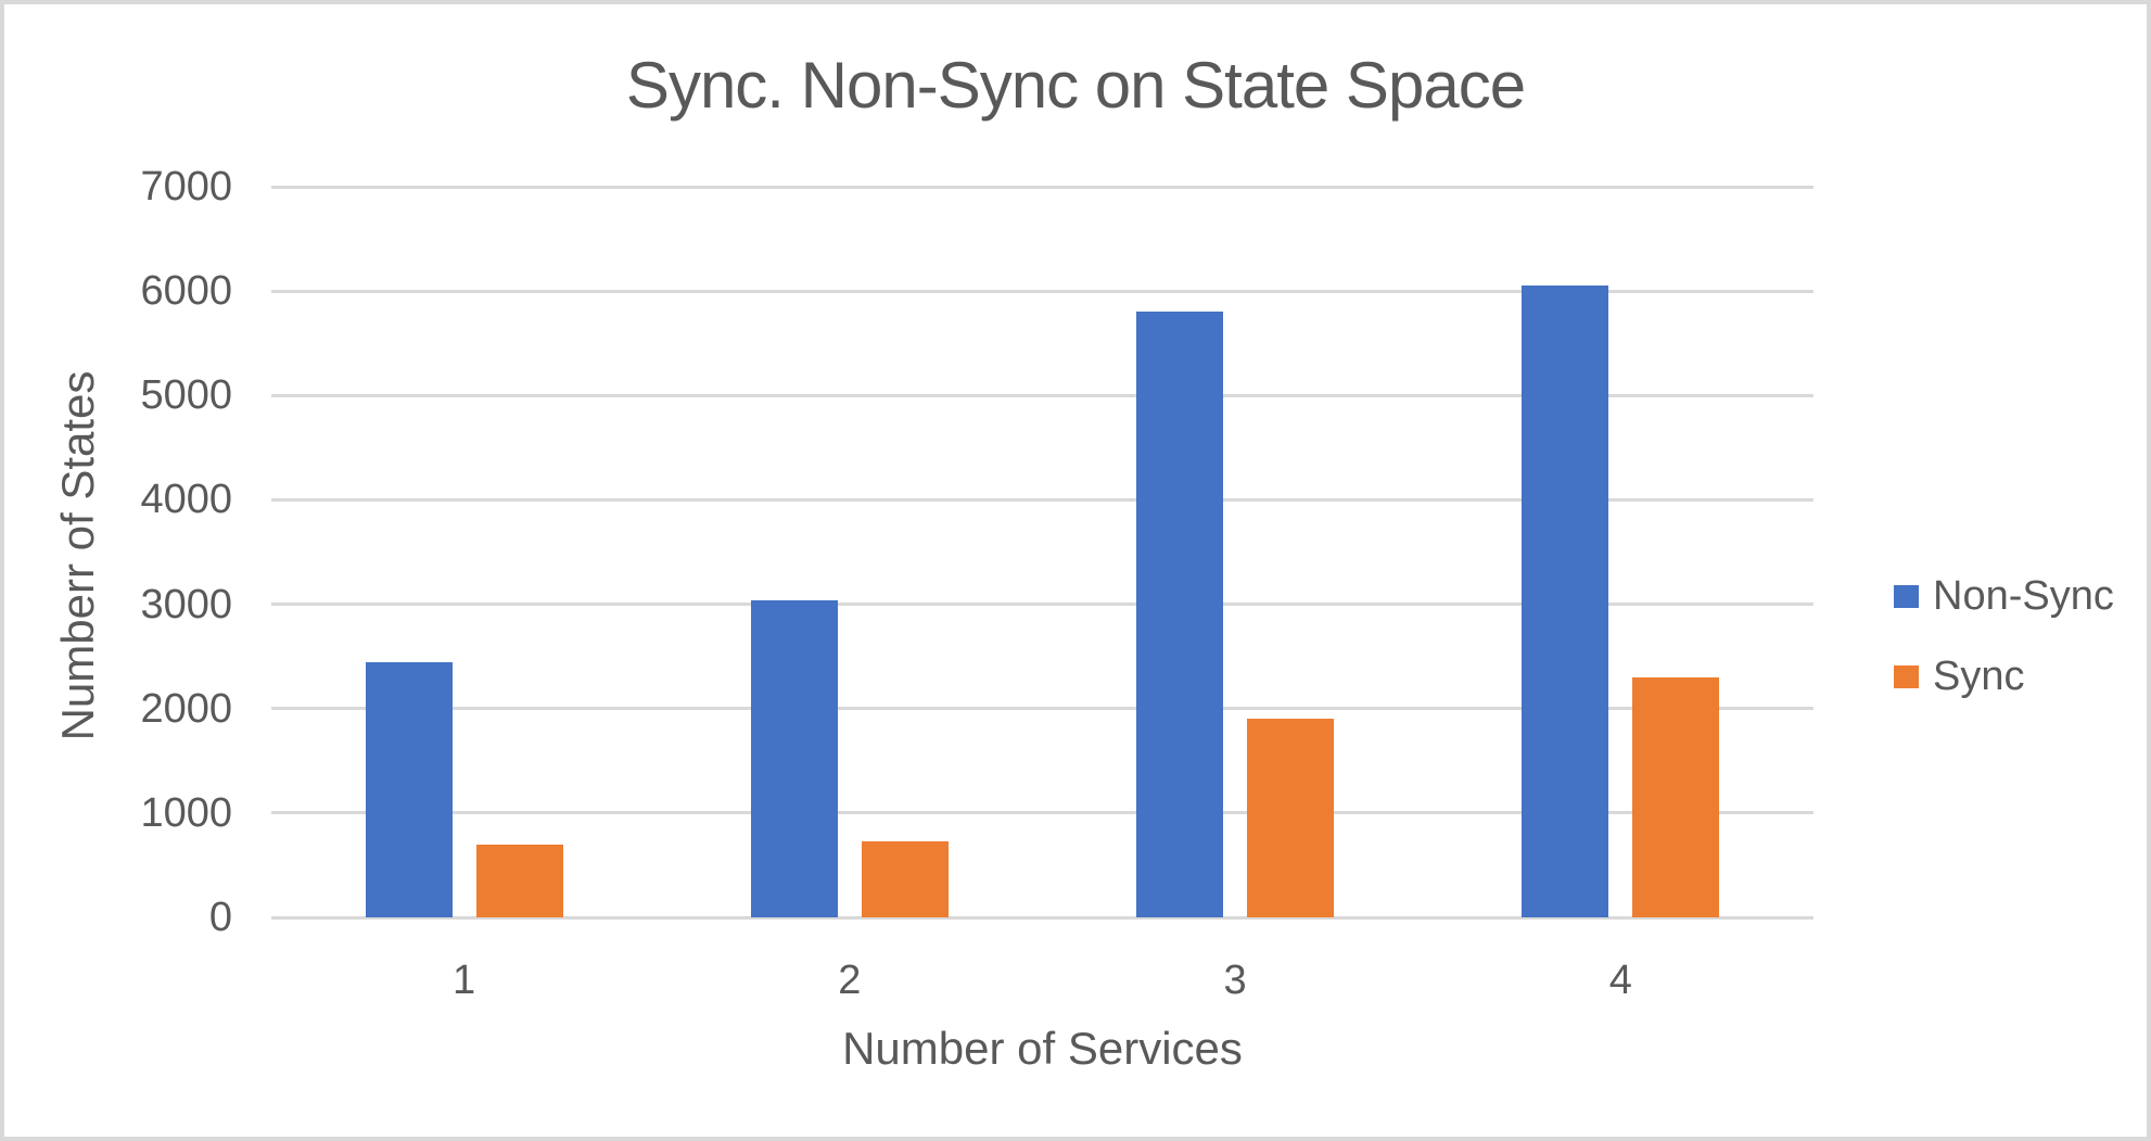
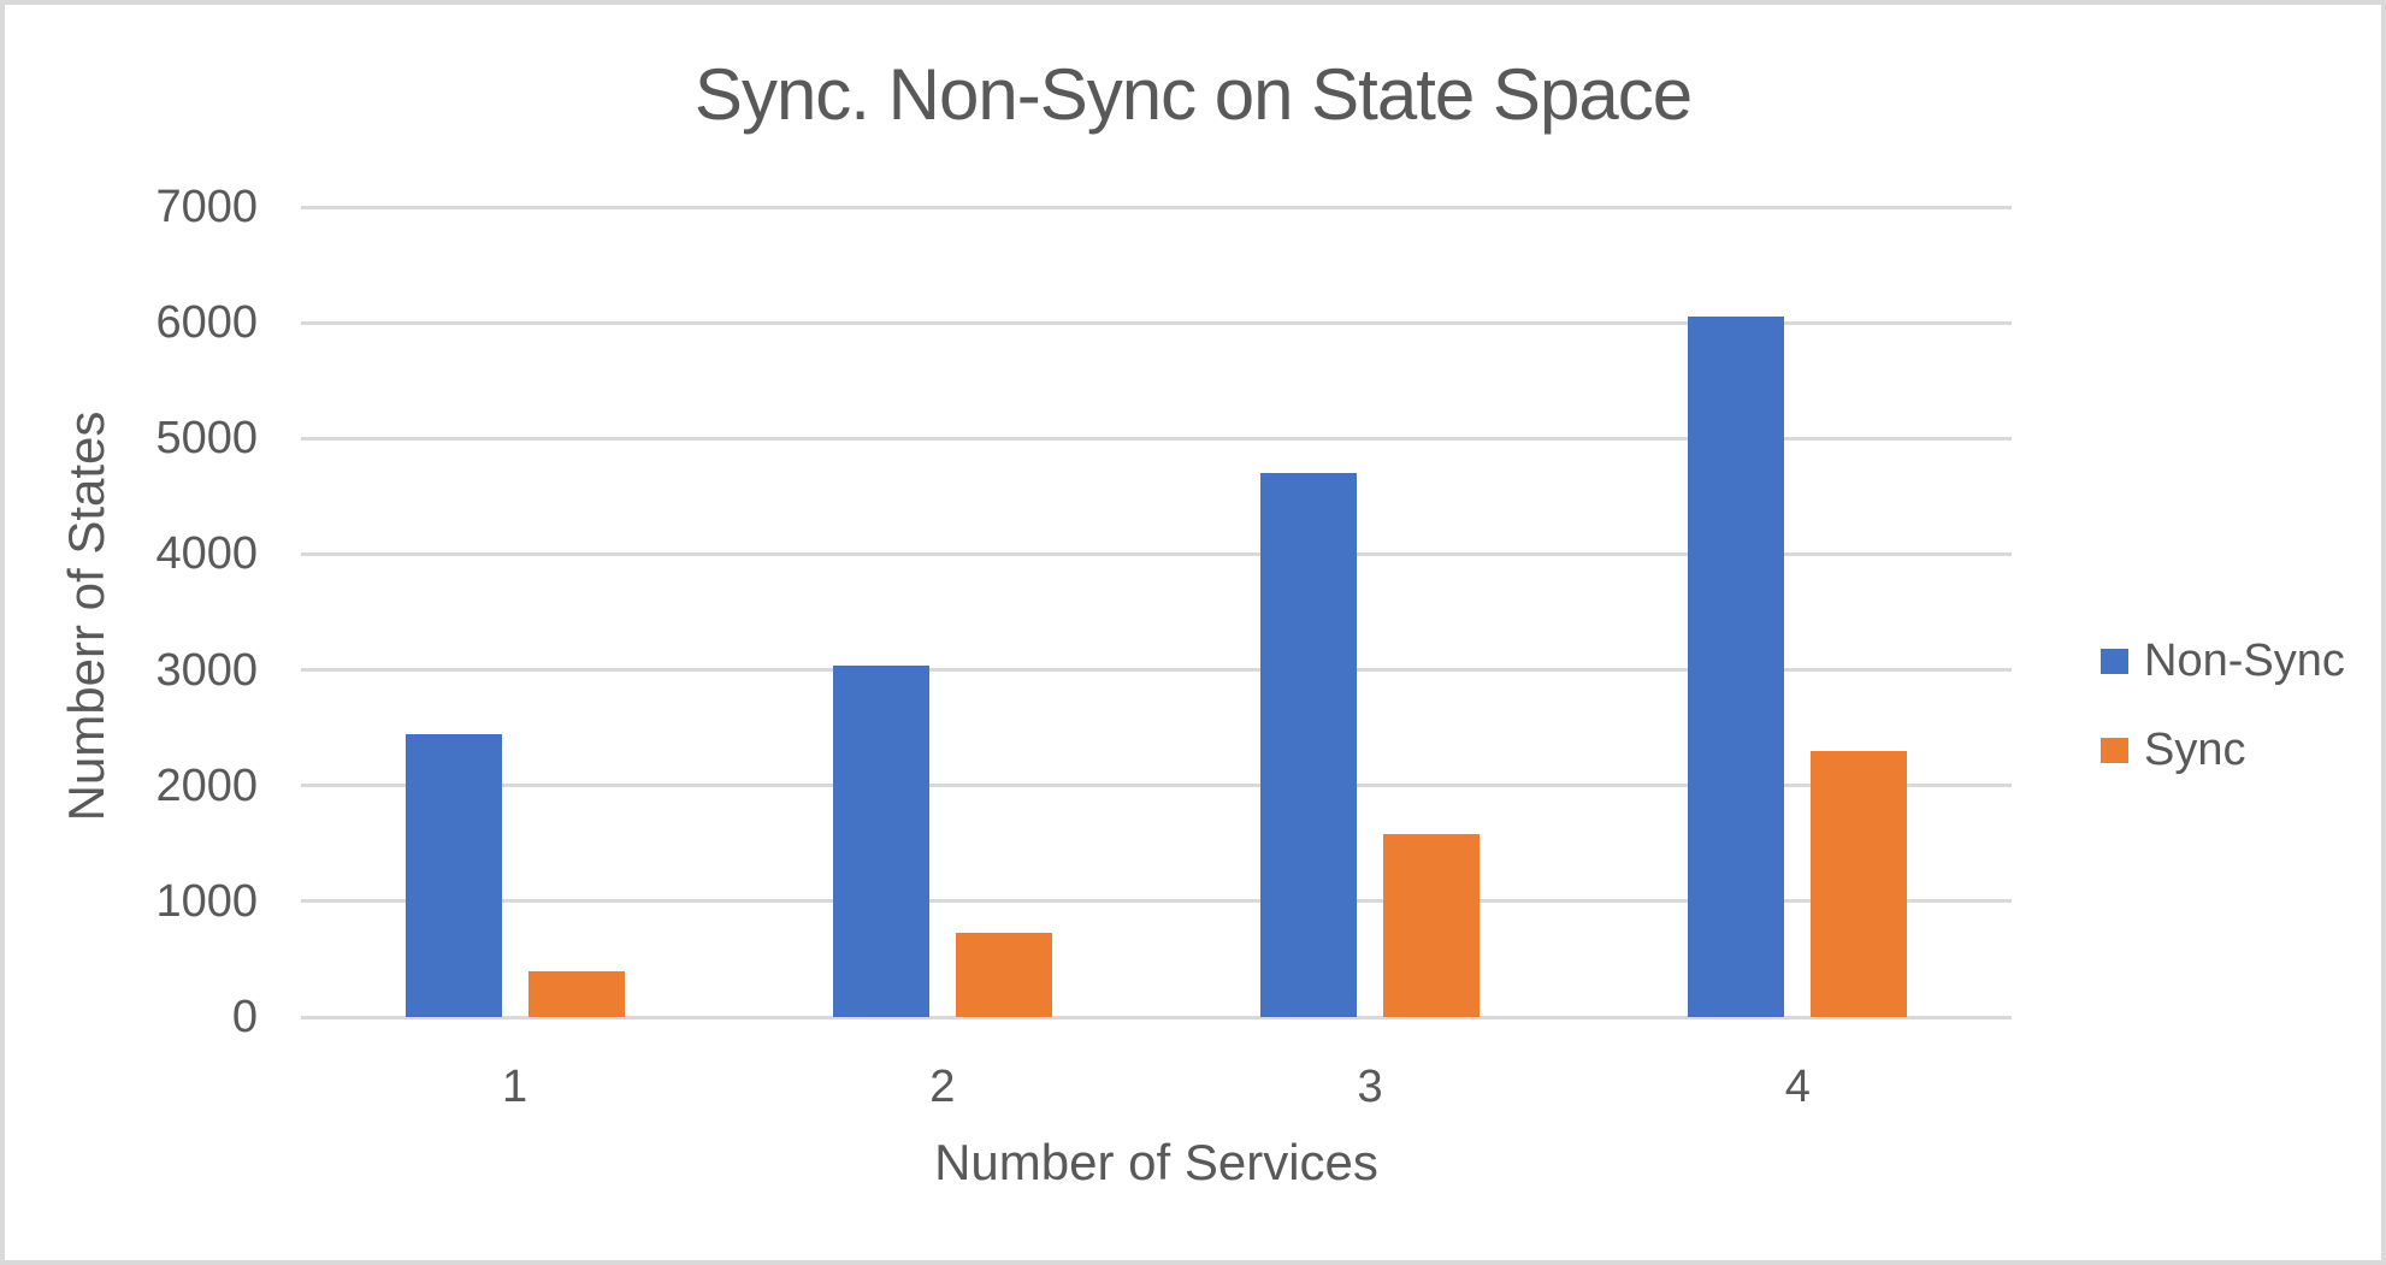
Sync/1: 700 -> 400
Non-Sync/3: 5800 -> 4700
Sync/3: 1900 -> 1600
